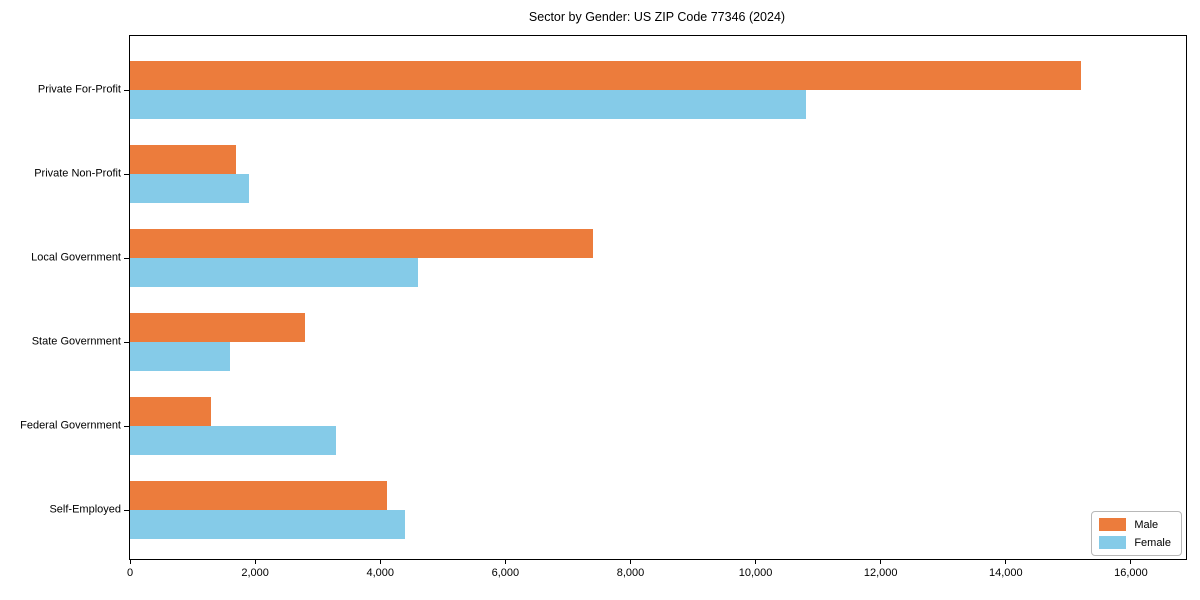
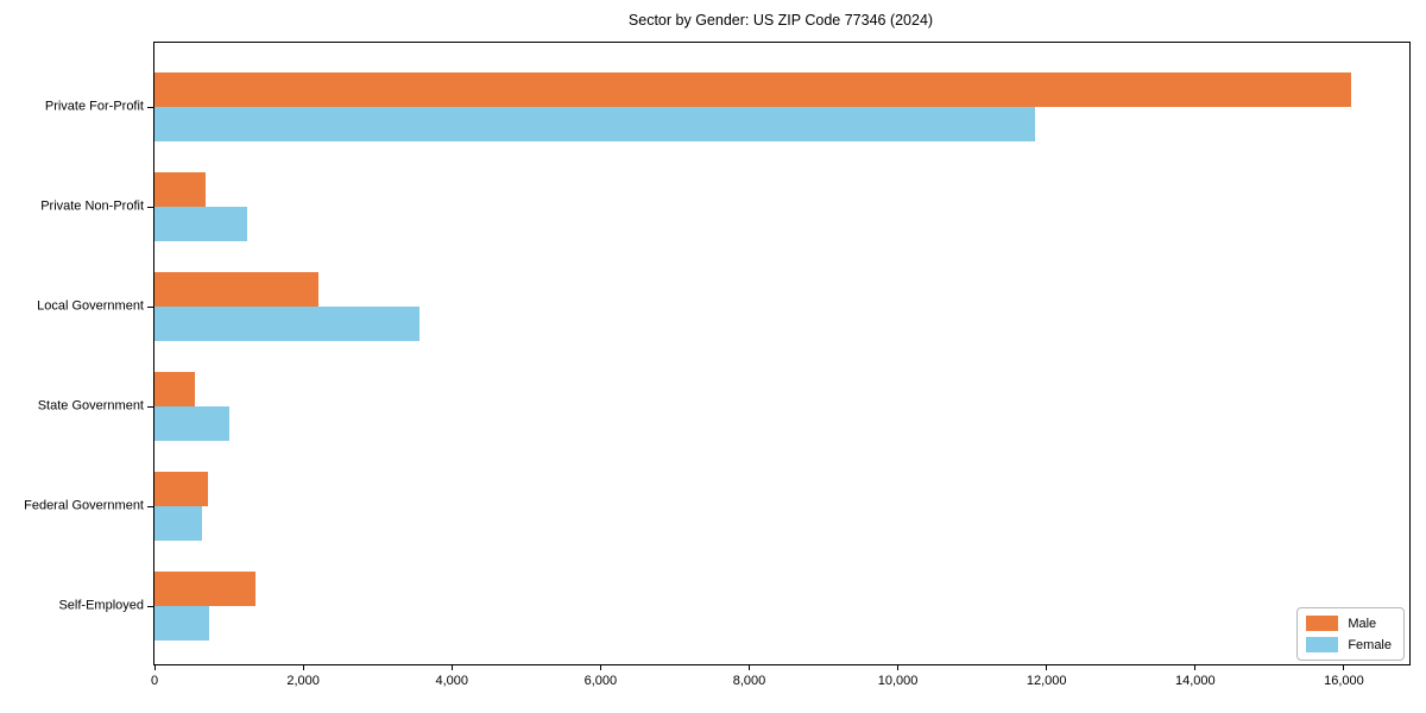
Male/Private For-Profit: 15200 -> 16100
Female/Private For-Profit: 10800 -> 11800
Male/Private Non-Profit: 1700 -> 700
Female/Private Non-Profit: 1900 -> 1200
Male/Local Government: 7400 -> 2200
Female/Local Government: 4600 -> 3600
Male/State Government: 2800 -> 500
Female/State Government: 1600 -> 1000
Male/Federal Government: 1300 -> 700
Female/Federal Government: 3300 -> 600
Male/Self-Employed: 4100 -> 1400
Female/Self-Employed: 4400 -> 700
